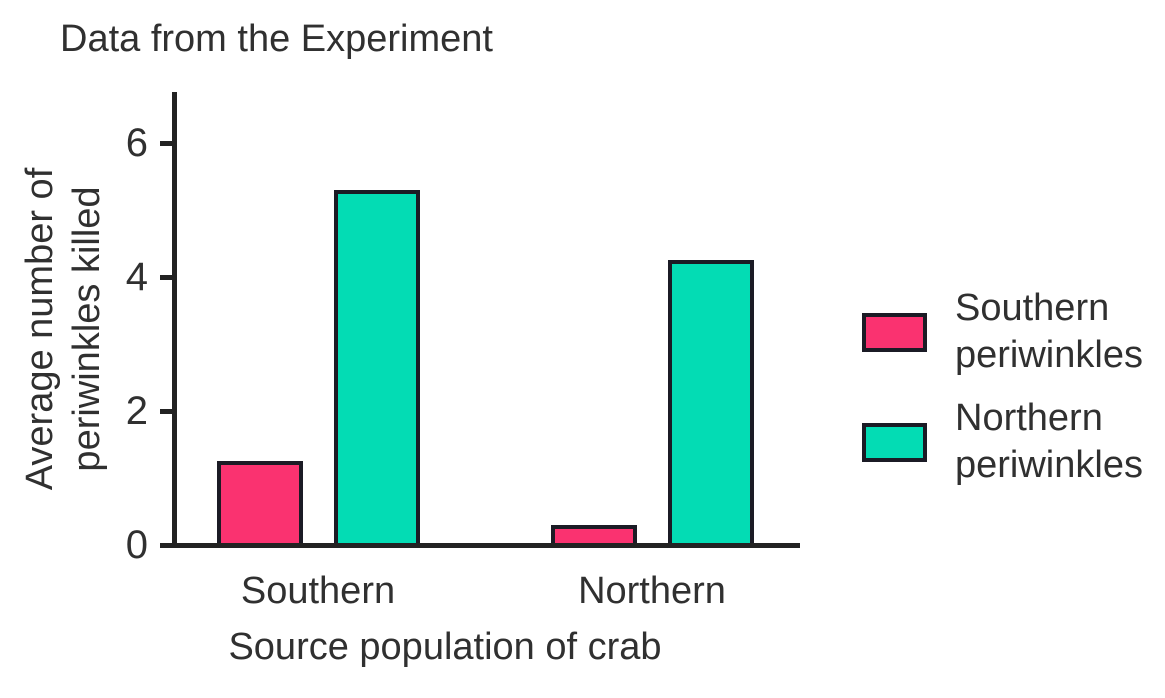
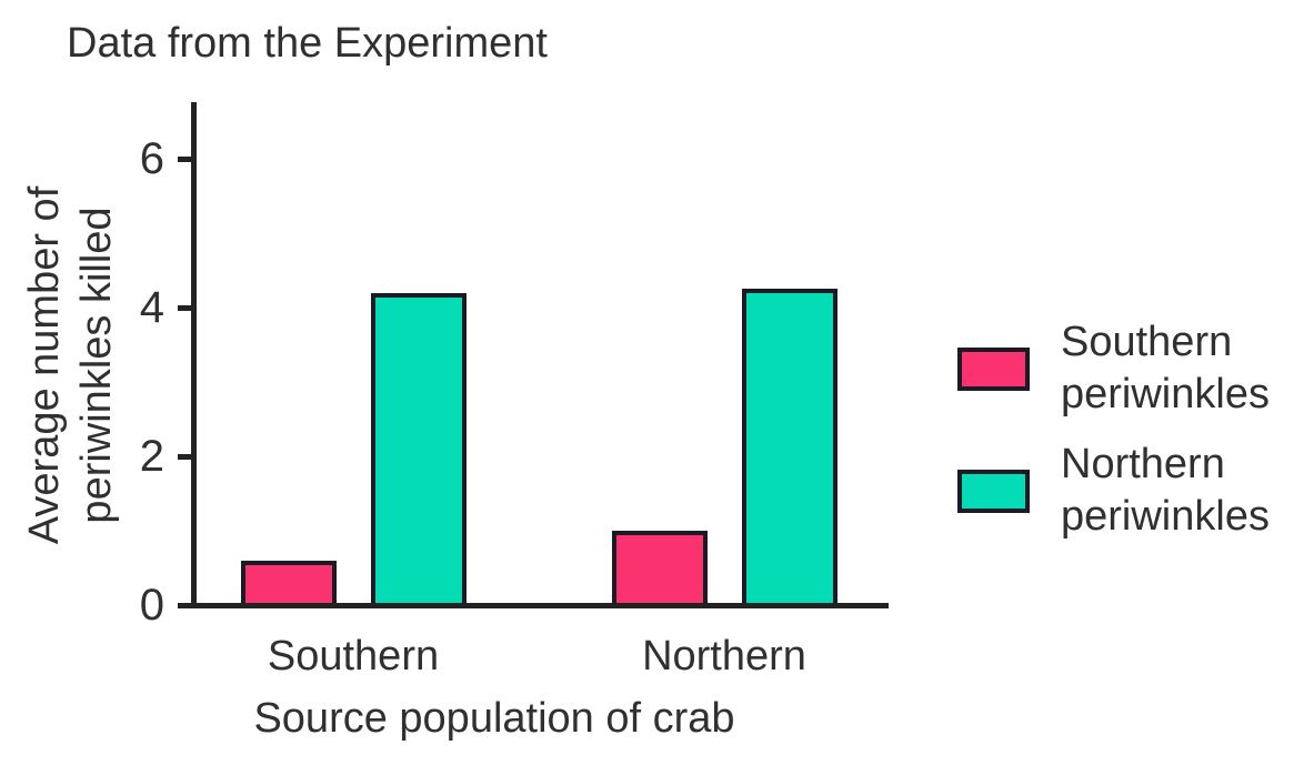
Southern periwinkles/Southern: 1.2 -> 0.6
Northern periwinkles/Southern: 5.3 -> 4.2
Southern periwinkles/Northern: 0.3 -> 1.0
